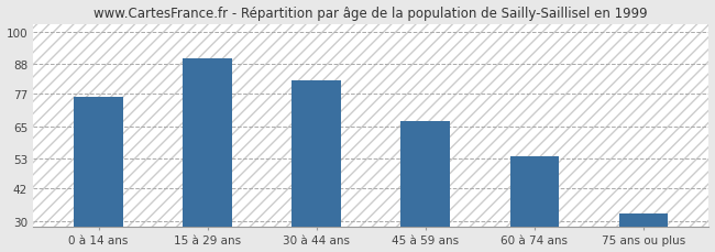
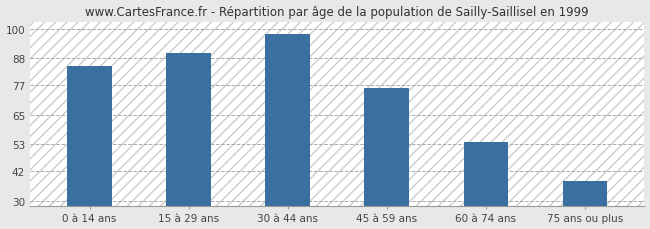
0 à 14 ans: 76 -> 85
30 à 44 ans: 82 -> 98
45 à 59 ans: 67 -> 76
75 ans ou plus: 33 -> 38
